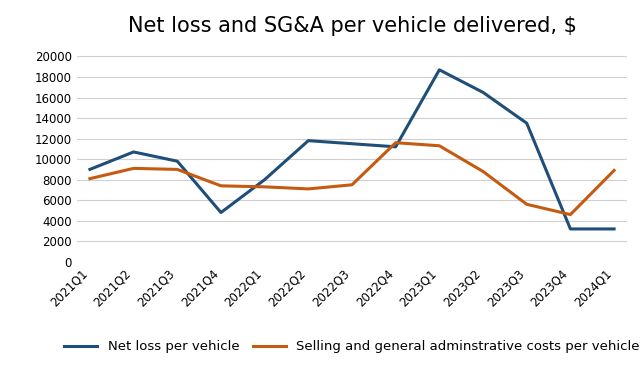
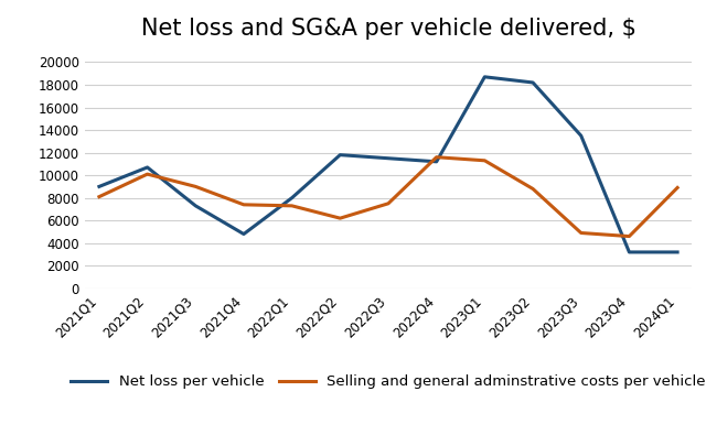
Selling and general adminstrative costs per vehicle/2021Q2: 9100 -> 10100
Net loss per vehicle/2021Q3: 9800 -> 7300
Selling and general adminstrative costs per vehicle/2022Q2: 7100 -> 6200
Net loss per vehicle/2023Q2: 16500 -> 18200
Selling and general adminstrative costs per vehicle/2023Q3: 5600 -> 4900
